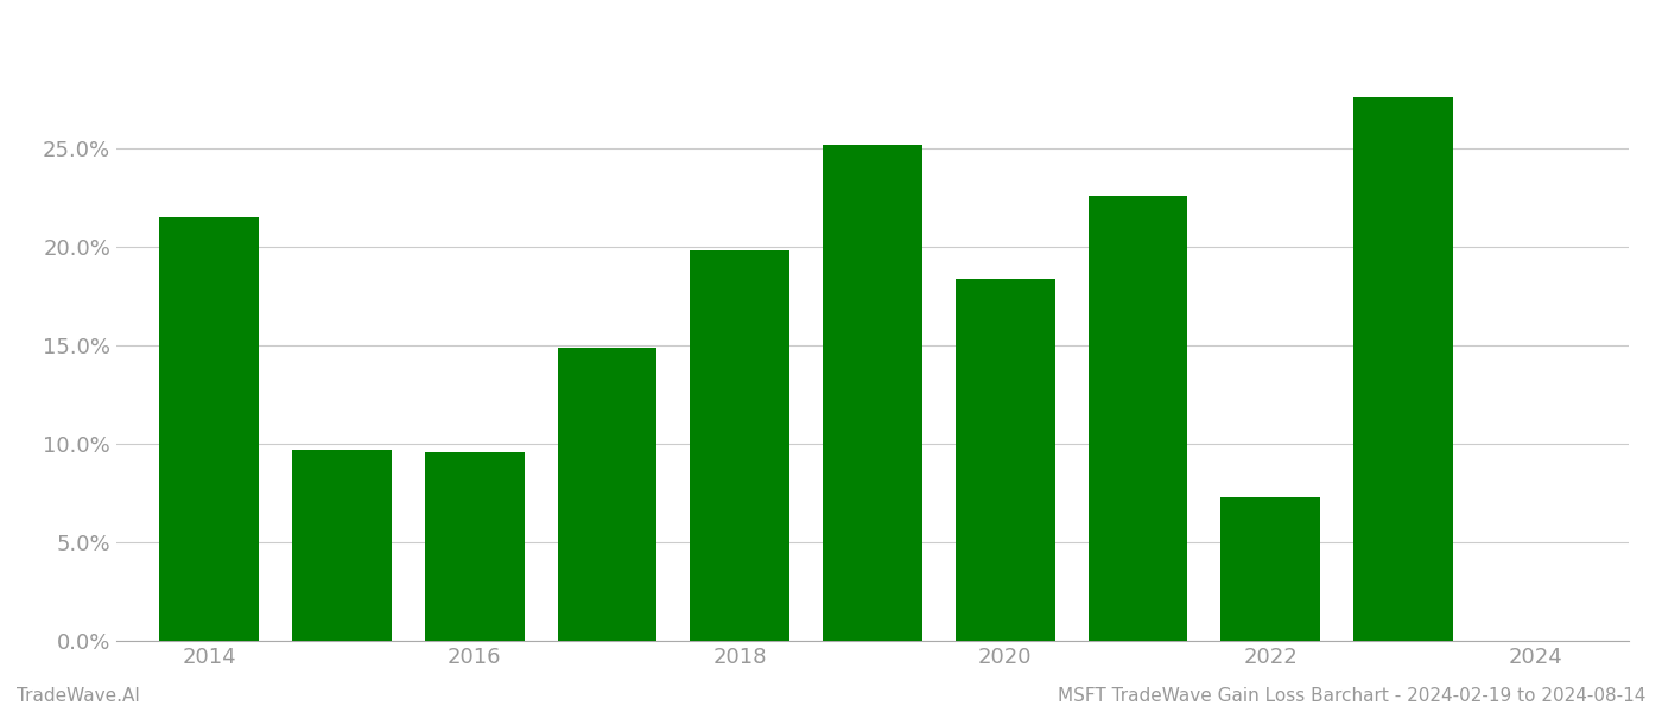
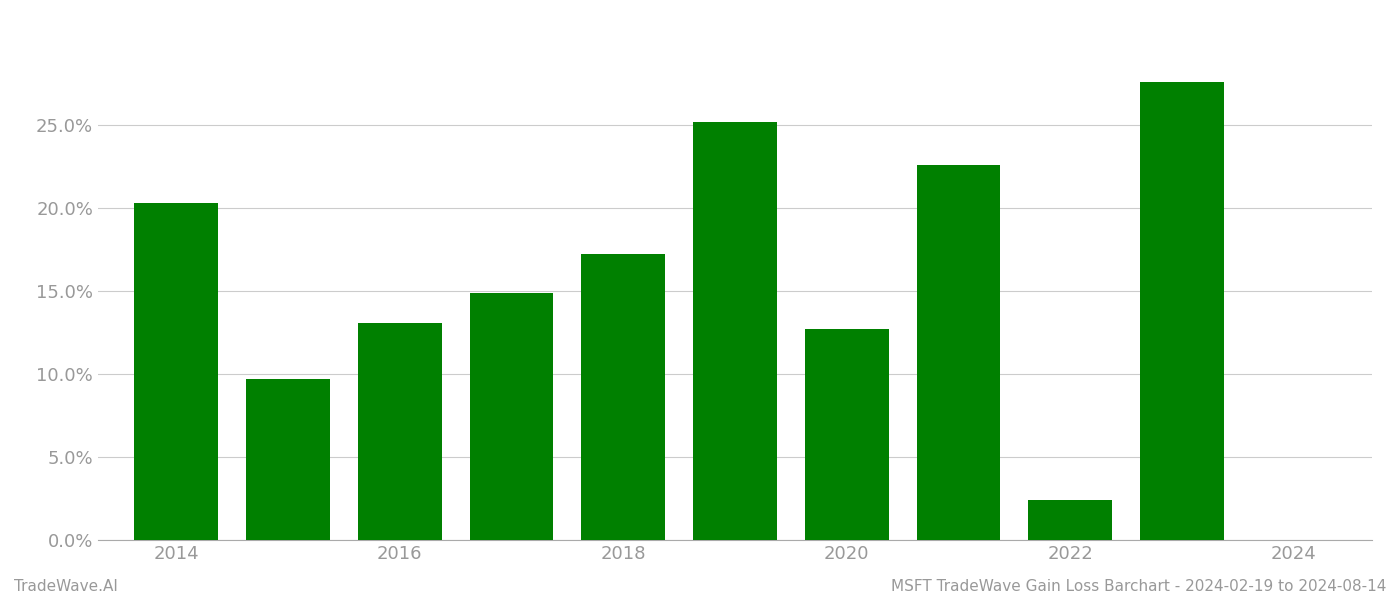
2014: 21.5% -> 20.3%
2016: 9.6% -> 13.1%
2018: 19.8% -> 17.2%
2020: 18.4% -> 12.7%
2022: 7.3% -> 2.4%
